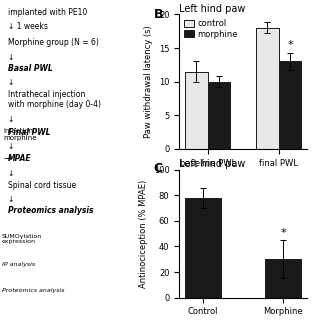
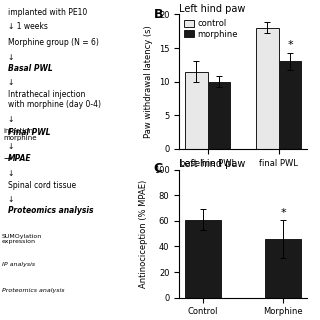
Control: 78 -> 61
Morphine: 30 -> 46
